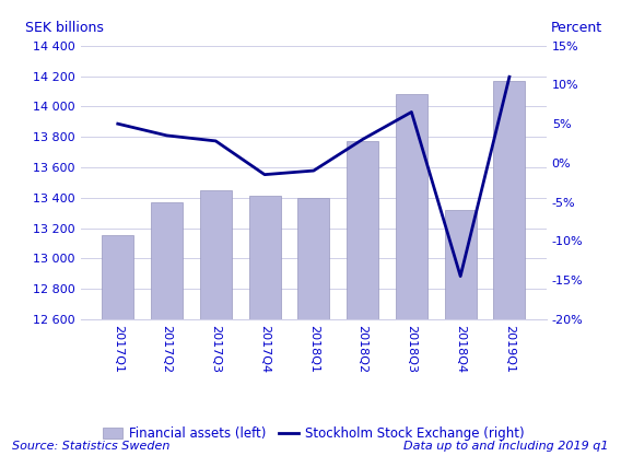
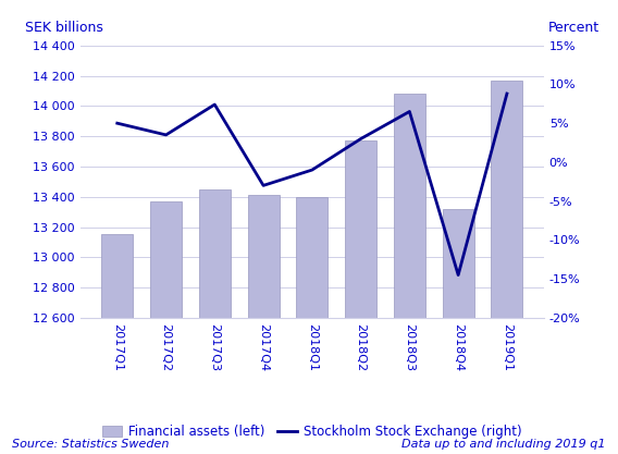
Stockholm Stock Exchange (right)/2017Q3: 2.8% -> 7.4%
Stockholm Stock Exchange (right)/2017Q4: -1.5% -> -3.0%
Stockholm Stock Exchange (right)/2019Q1: 11.0% -> 8.8%
